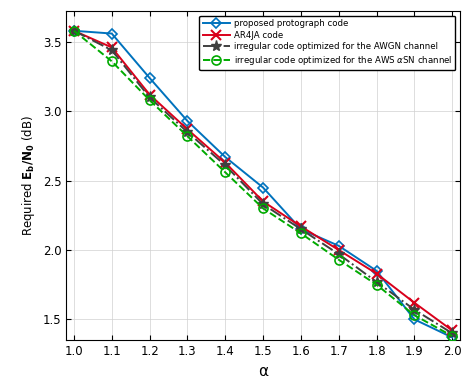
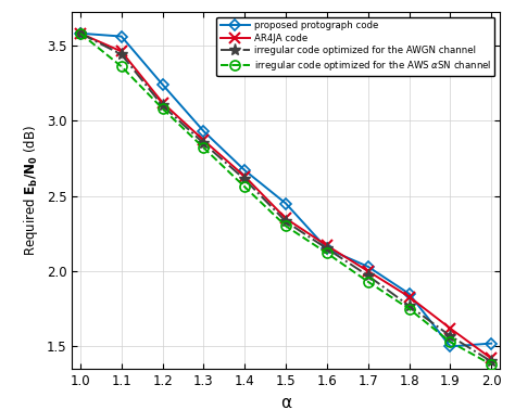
proposed protograph code/2.0: 1.37 -> 1.52
